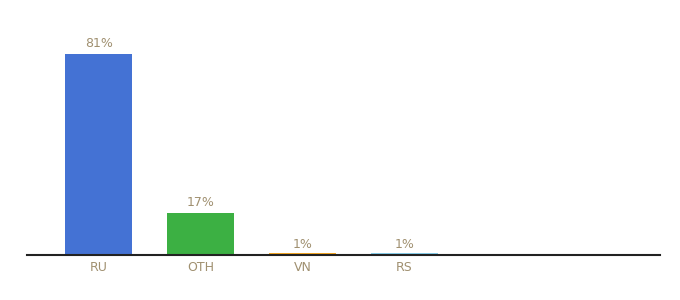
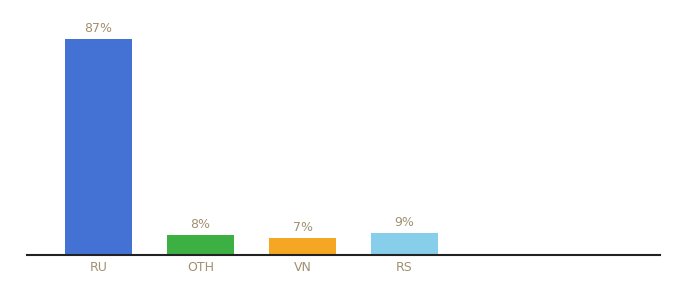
RU: 81% -> 87%
OTH: 17% -> 8%
VN: 1% -> 7%
RS: 1% -> 9%
